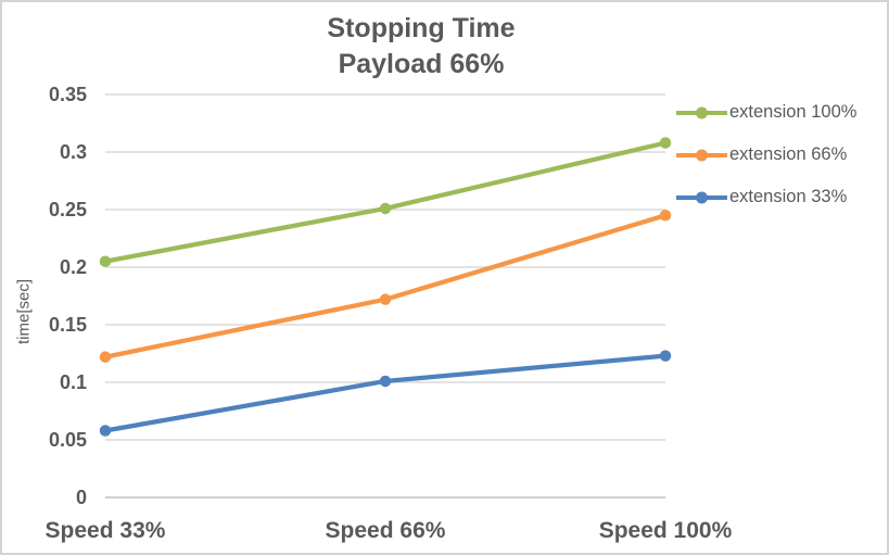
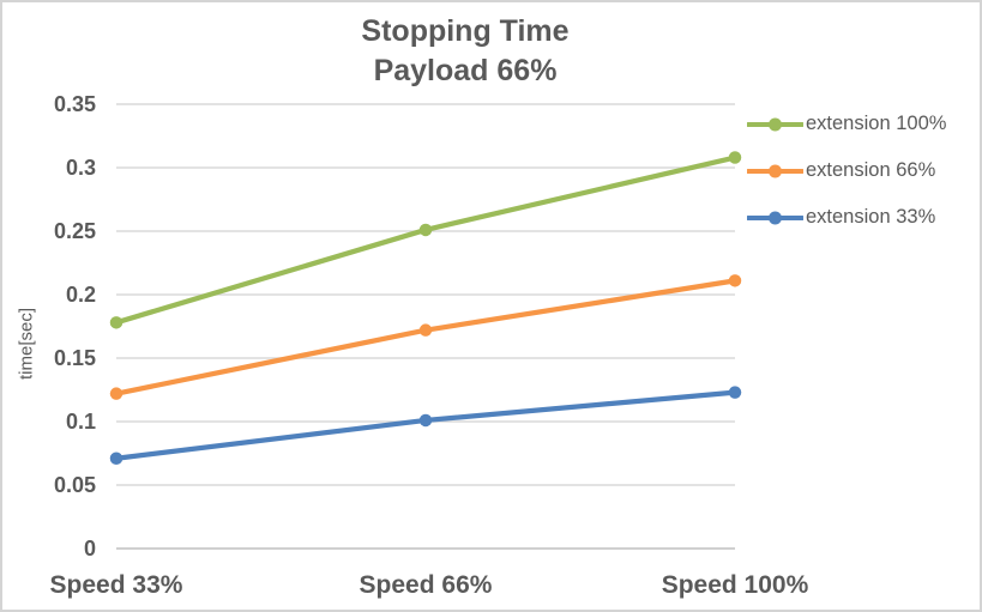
extension 100%/Speed 33%: 0.205 -> 0.178
extension 33%/Speed 33%: 0.058 -> 0.071
extension 66%/Speed 100%: 0.245 -> 0.211
